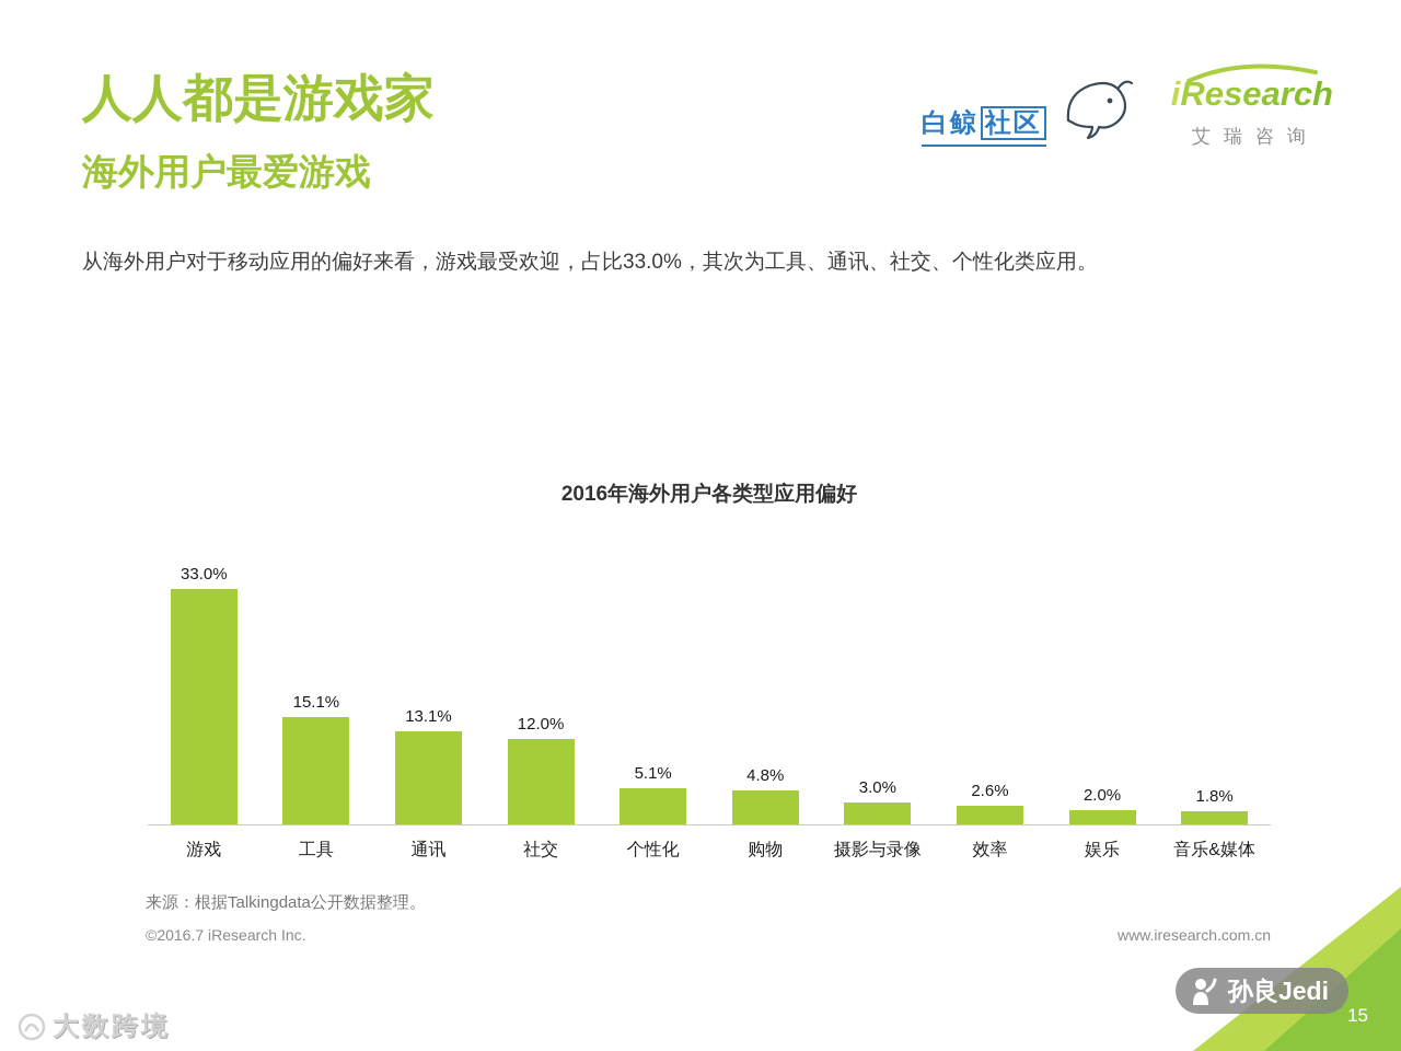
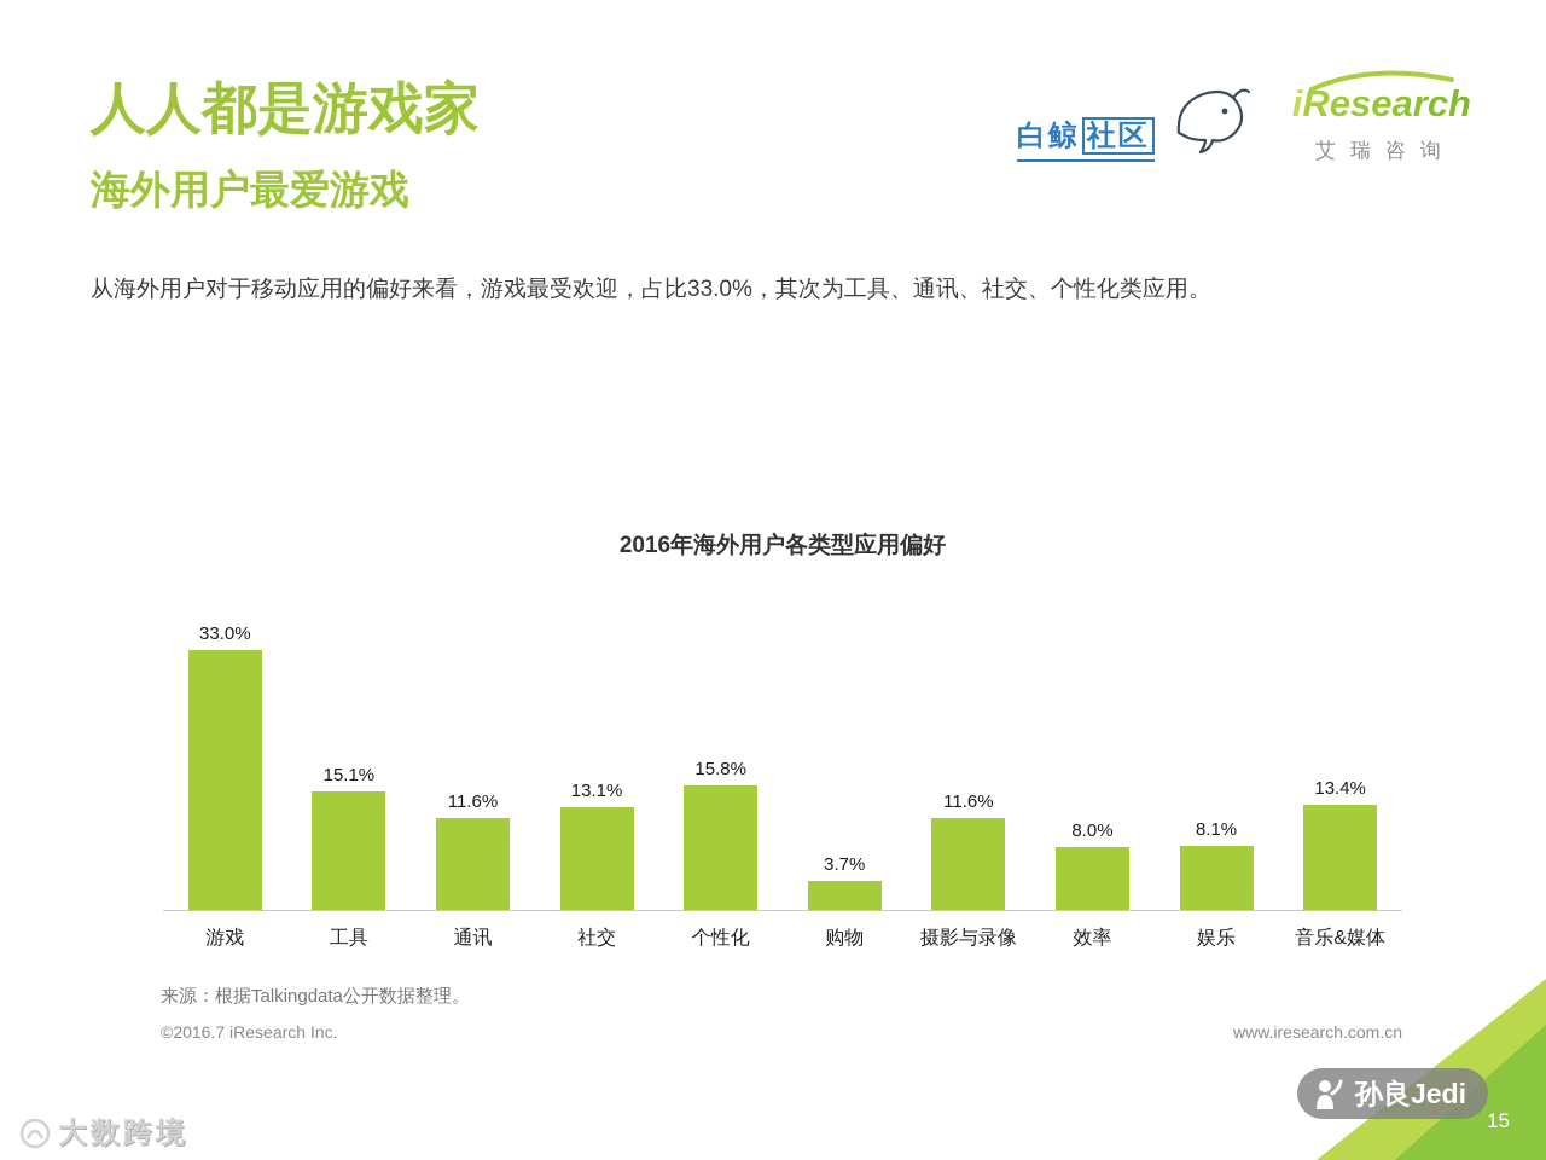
通讯: 13.1% -> 11.6%
社交: 12.0% -> 13.1%
个性化: 5.1% -> 15.8%
购物: 4.8% -> 3.7%
摄影与录像: 3.0% -> 11.6%
效率: 2.6% -> 8.0%
娱乐: 2.0% -> 8.1%
音乐&媒体: 1.8% -> 13.4%
